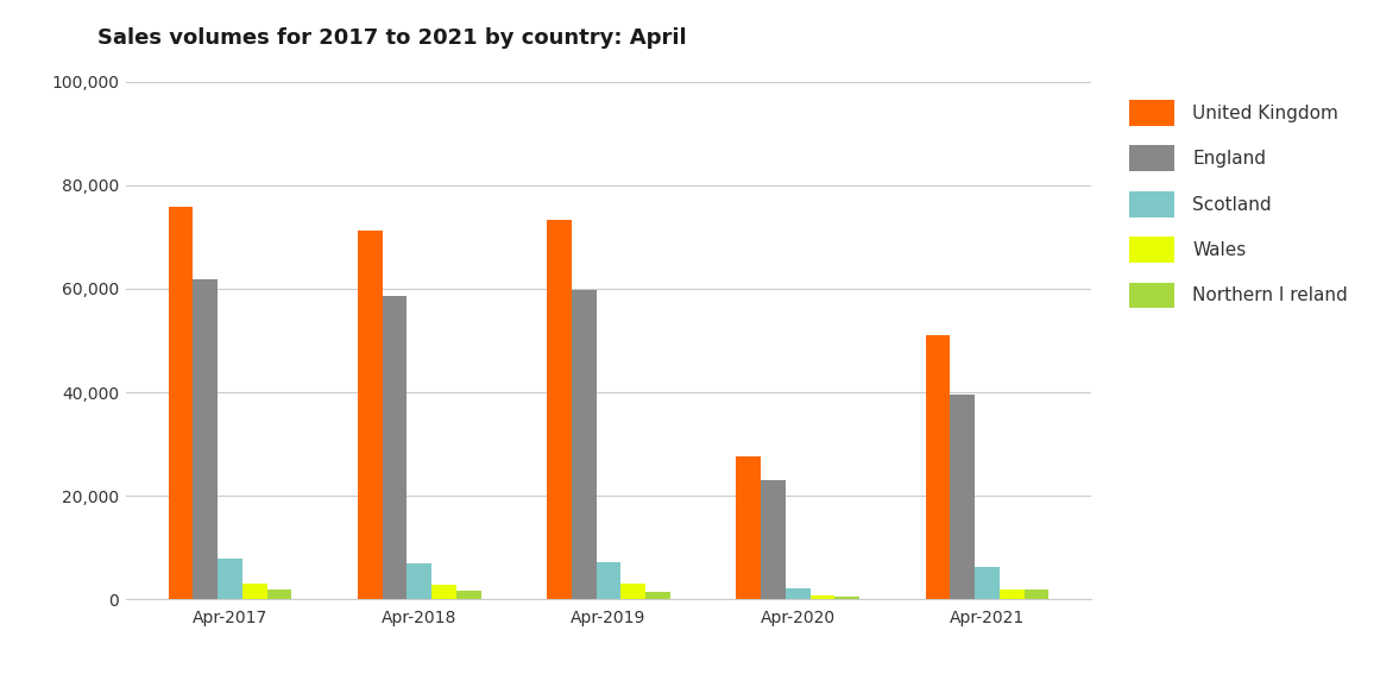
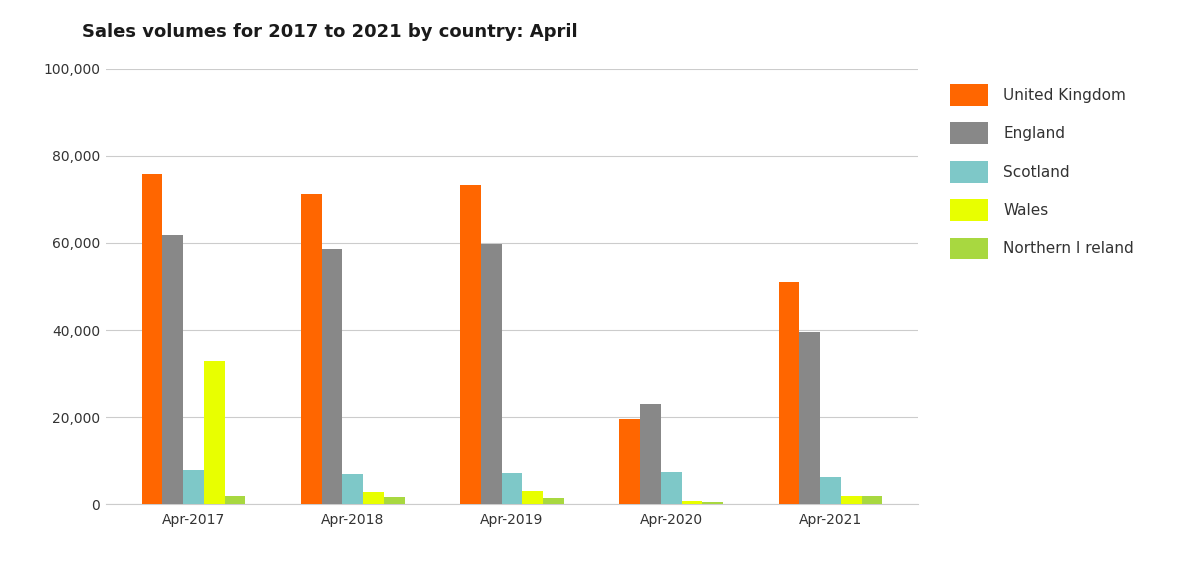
Wales/Apr-2017: 3,000 -> 33,000
United Kingdom/Apr-2020: 27,500 -> 19,500
Scotland/Apr-2020: 2,200 -> 7,500
